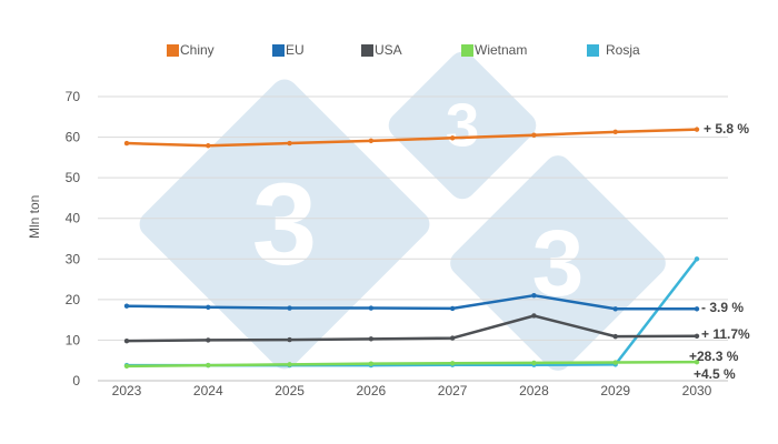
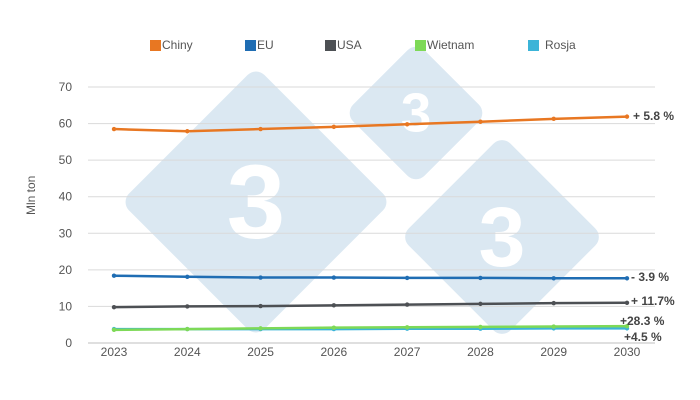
EU/2028: 21 -> 18
USA/2028: 16 -> 11
Rosja/2030: 30 -> 4
